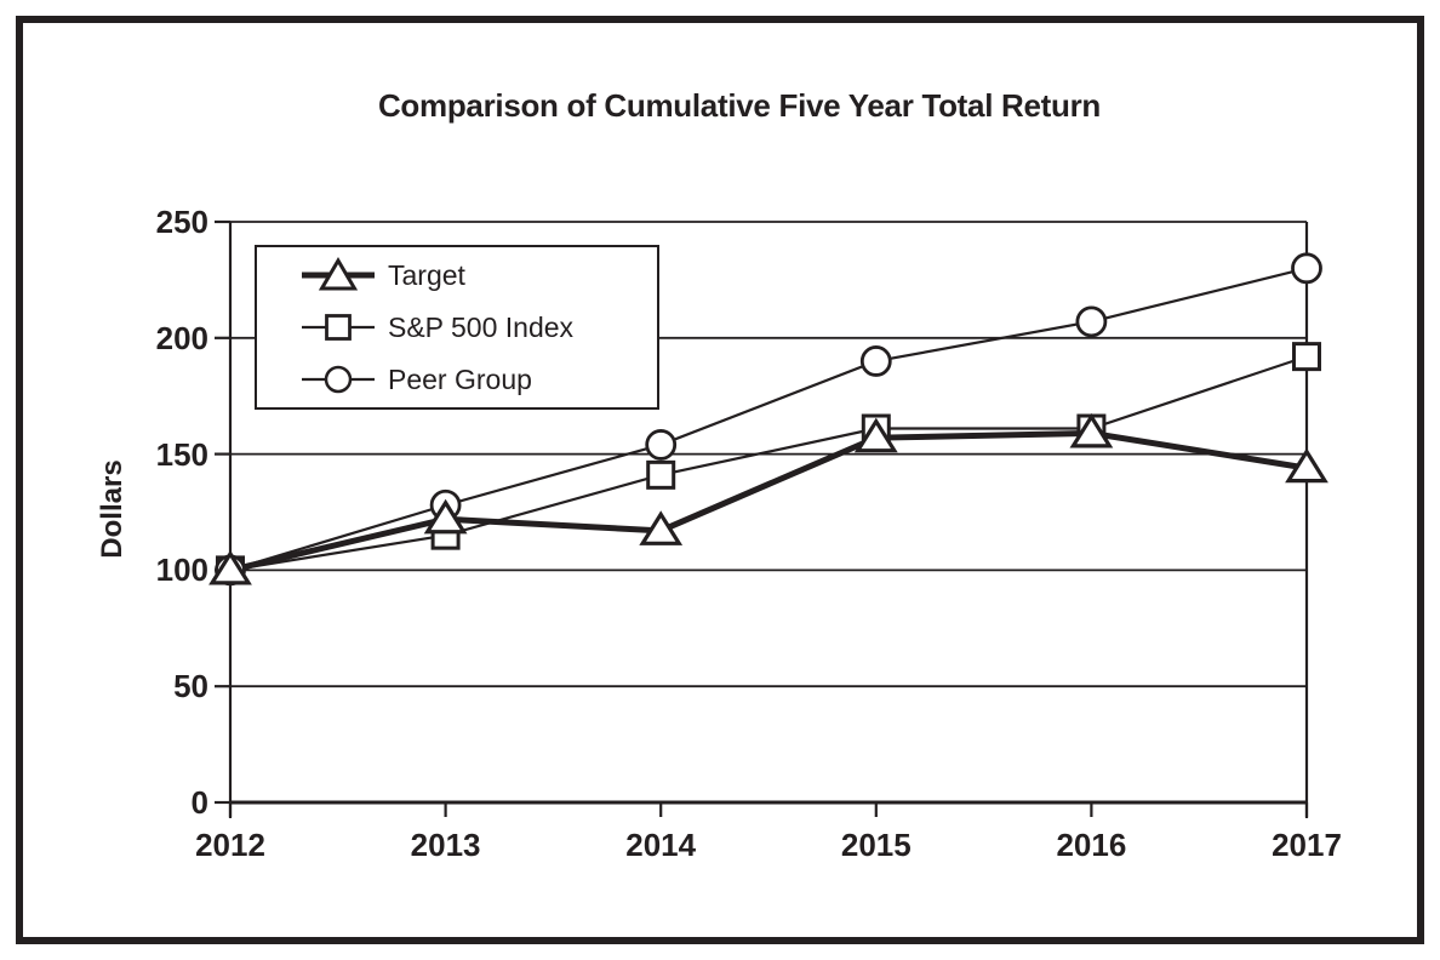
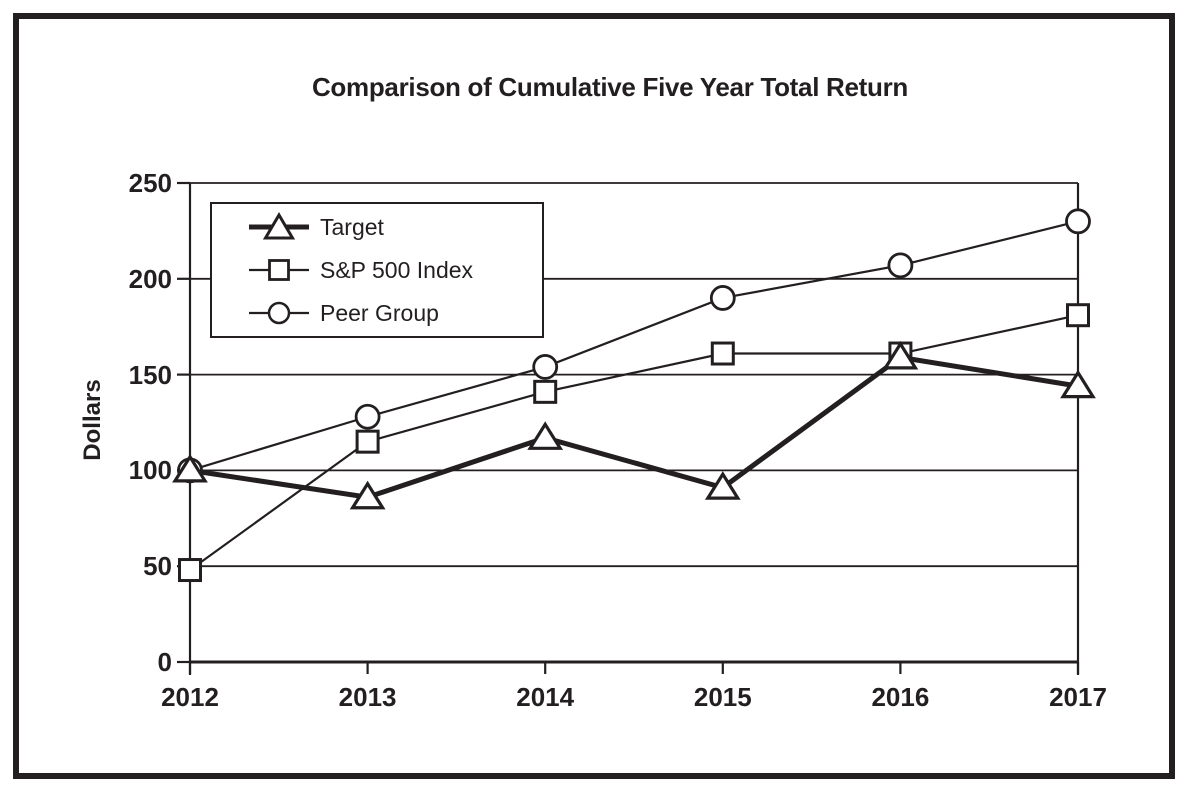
S&P 500 Index/2012: 100 -> 48
Target/2013: 122 -> 86
Target/2015: 157 -> 91
S&P 500 Index/2017: 192 -> 181
